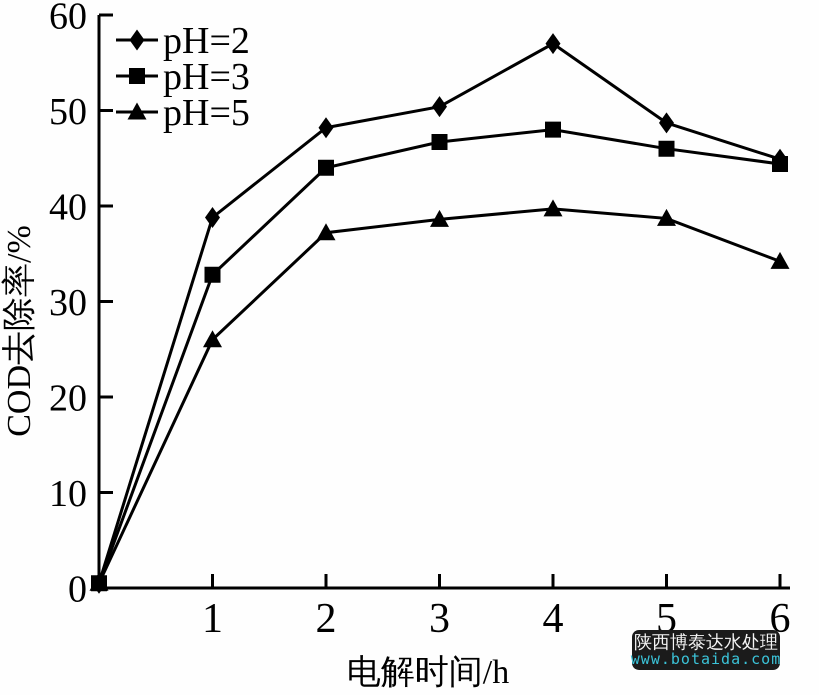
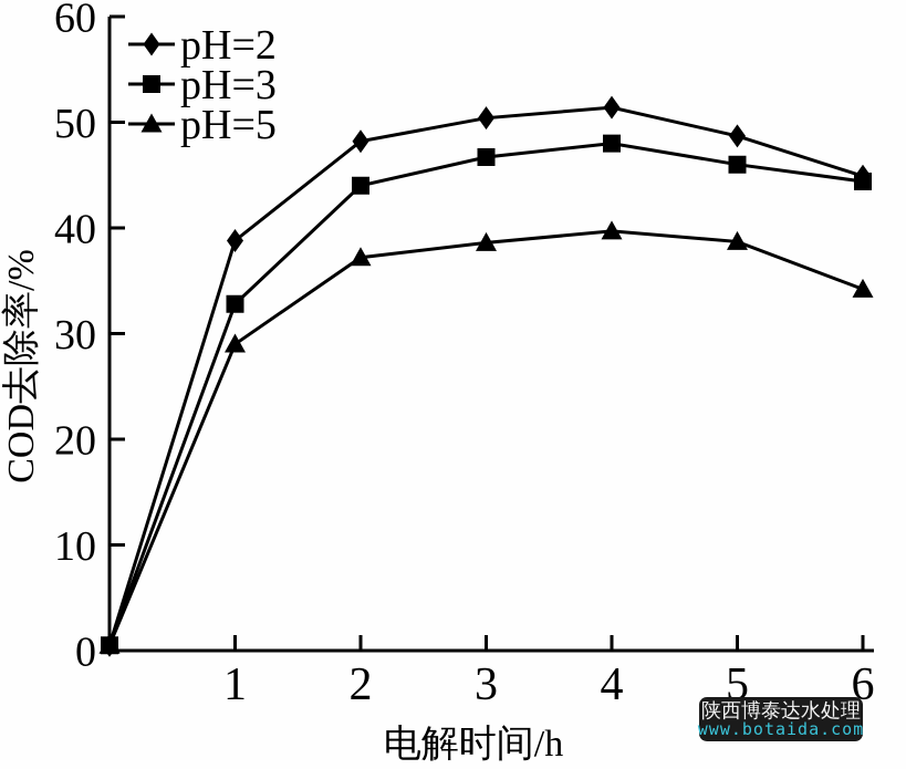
pH=5/1: 26 -> 29
pH=2/4: 57 -> 51
